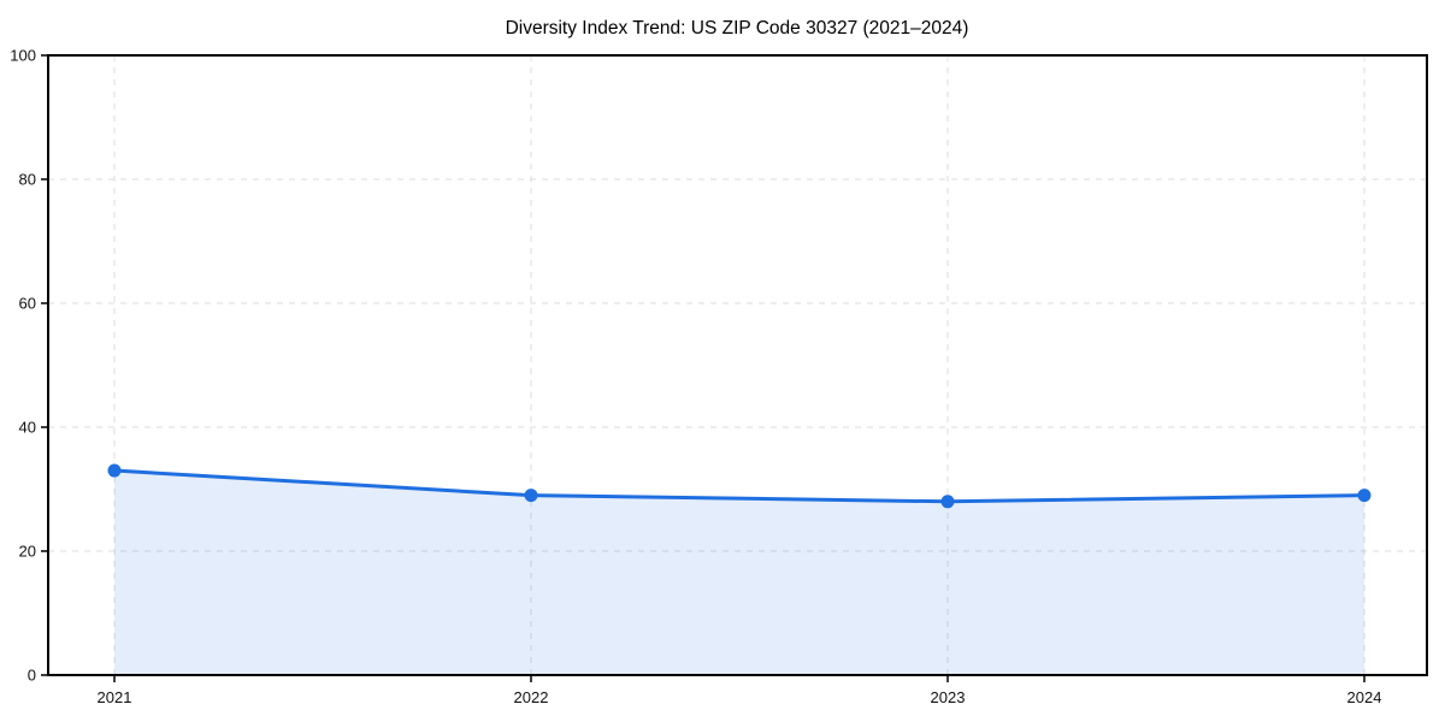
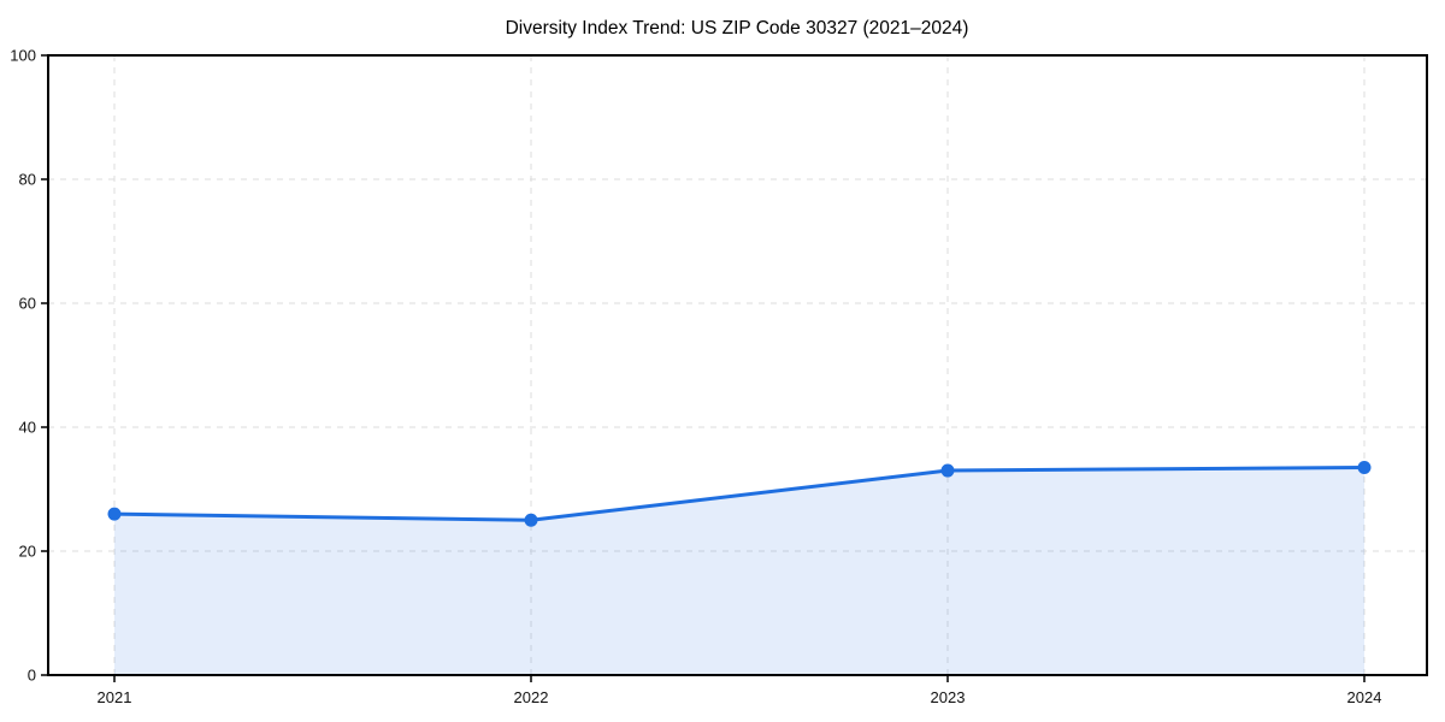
2021: 33 -> 26
2022: 29 -> 25
2023: 28 -> 33
2024: 29 -> 34
